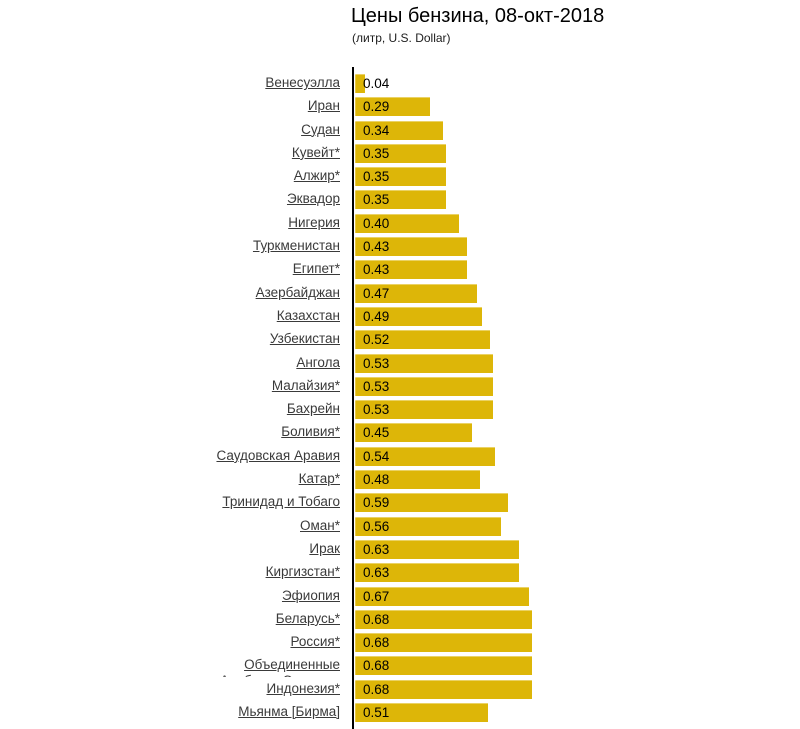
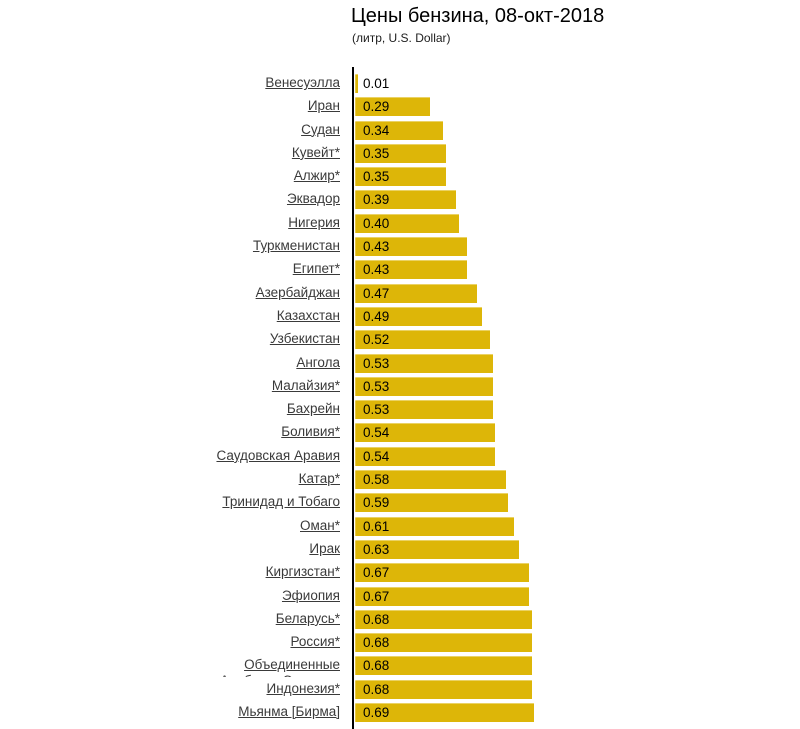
Венесуэлла: 0.04 -> 0.01
Эквадор: 0.35 -> 0.39
Боливия*: 0.45 -> 0.54
Катар*: 0.48 -> 0.58
Оман*: 0.56 -> 0.61
Киргизстан*: 0.63 -> 0.67
Мьянма [Бирма]: 0.51 -> 0.69
